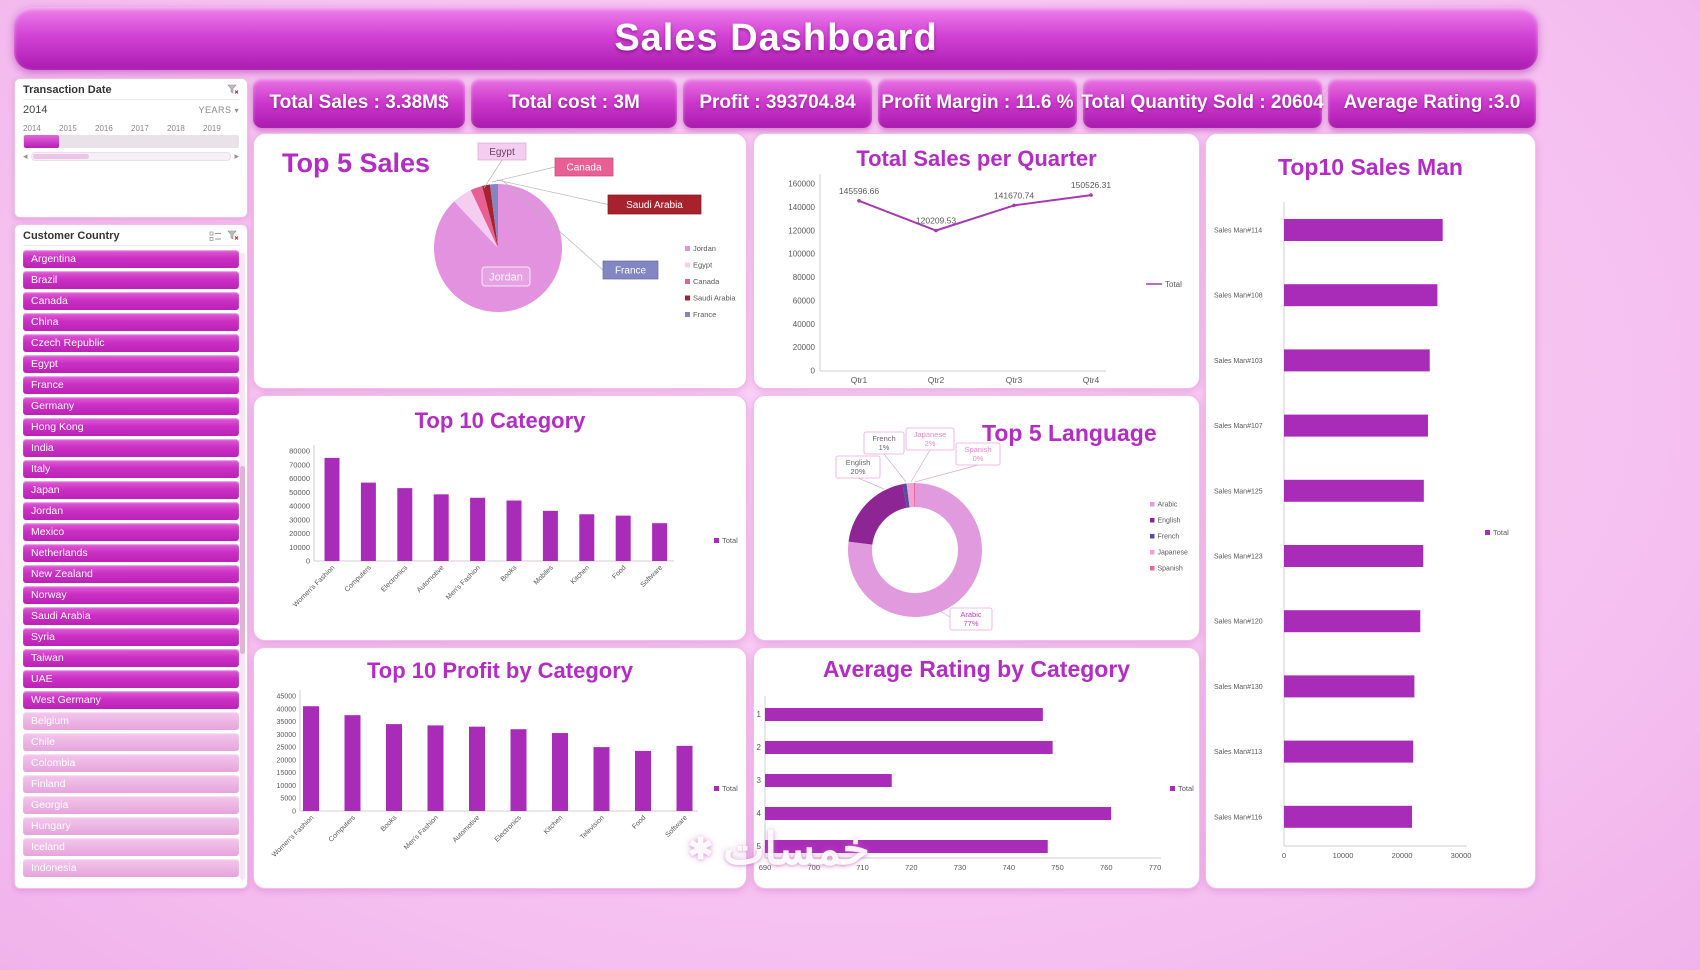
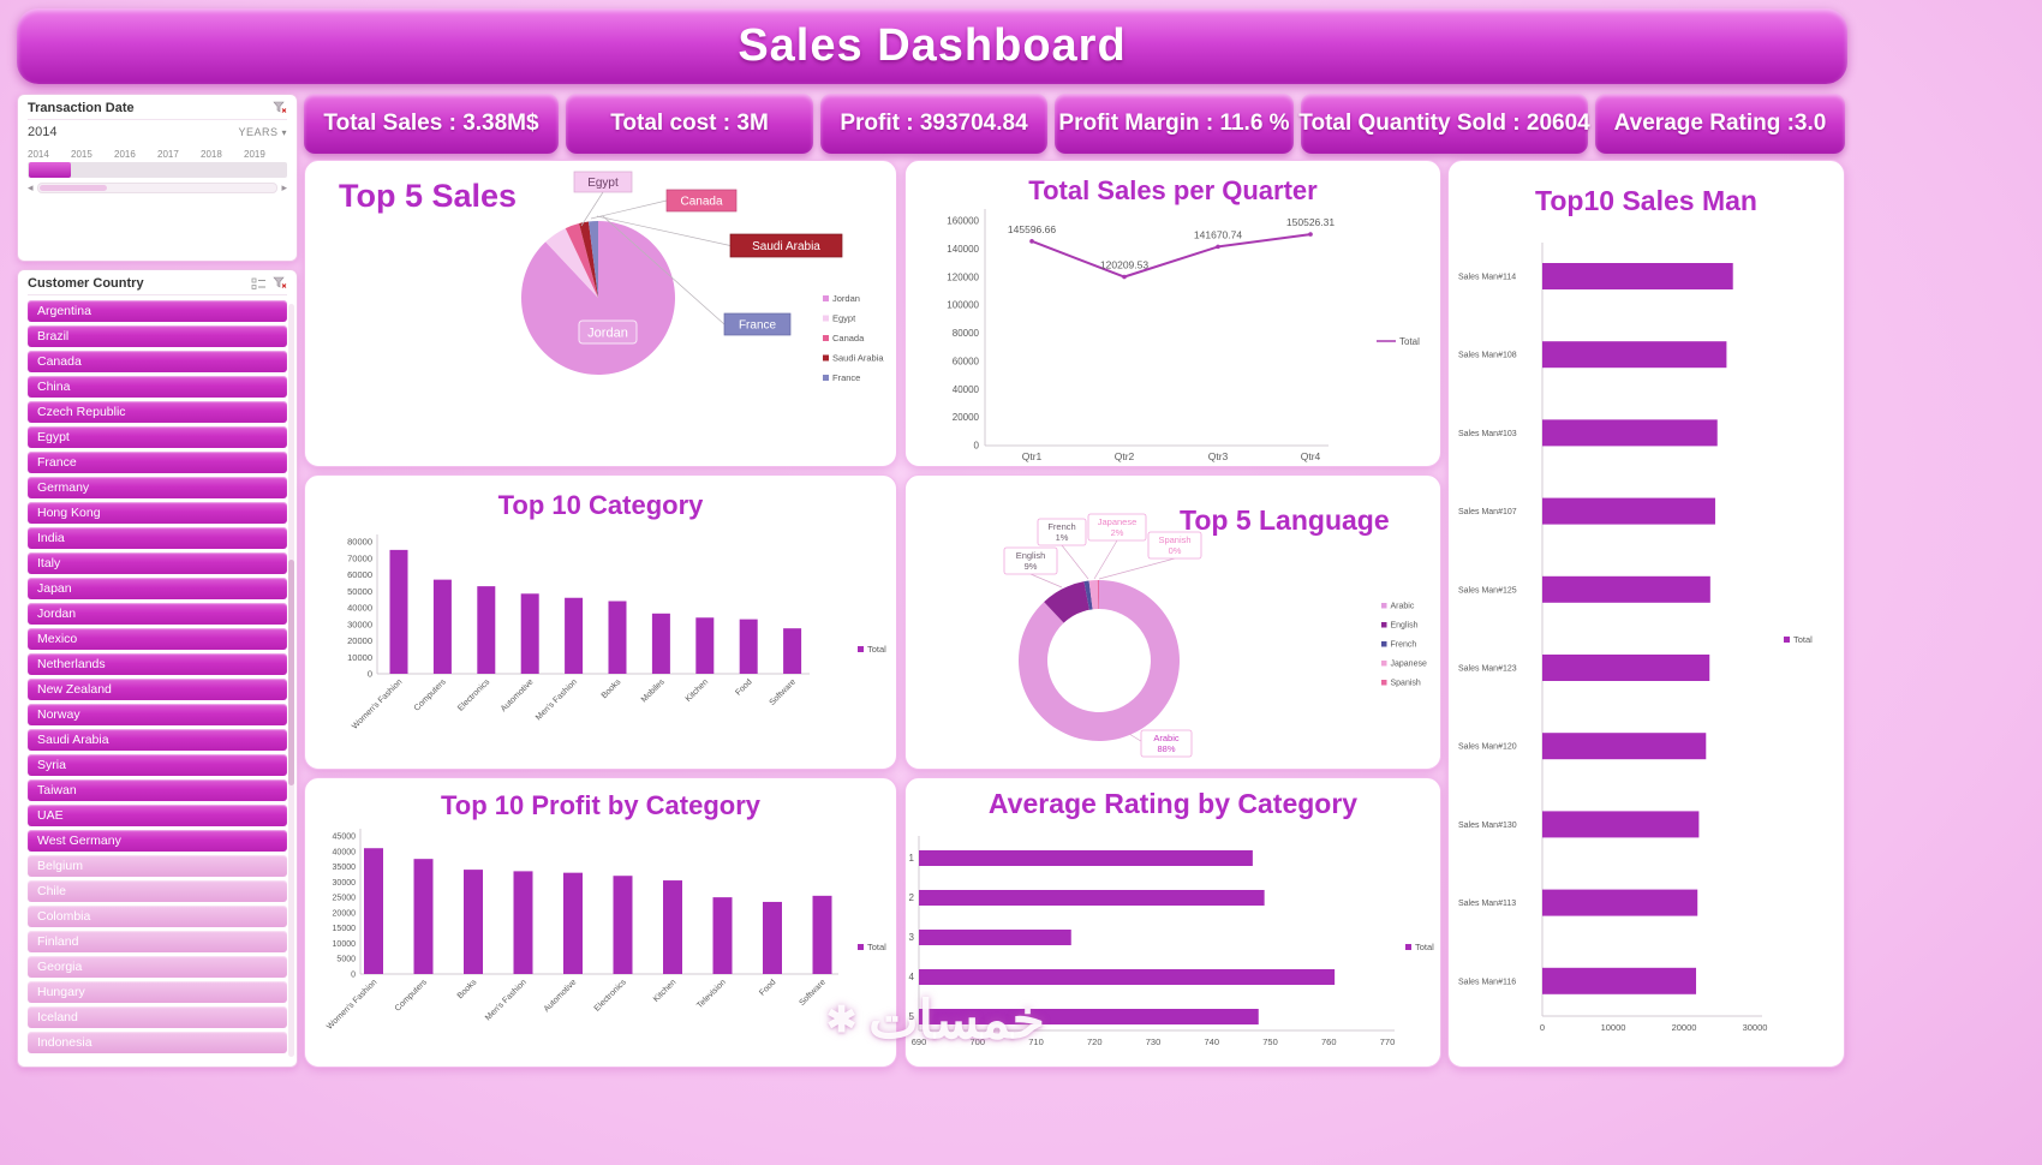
Top 5 Language/Arabic: 77% -> 88%
Top 5 Language/English: 20% -> 9%
